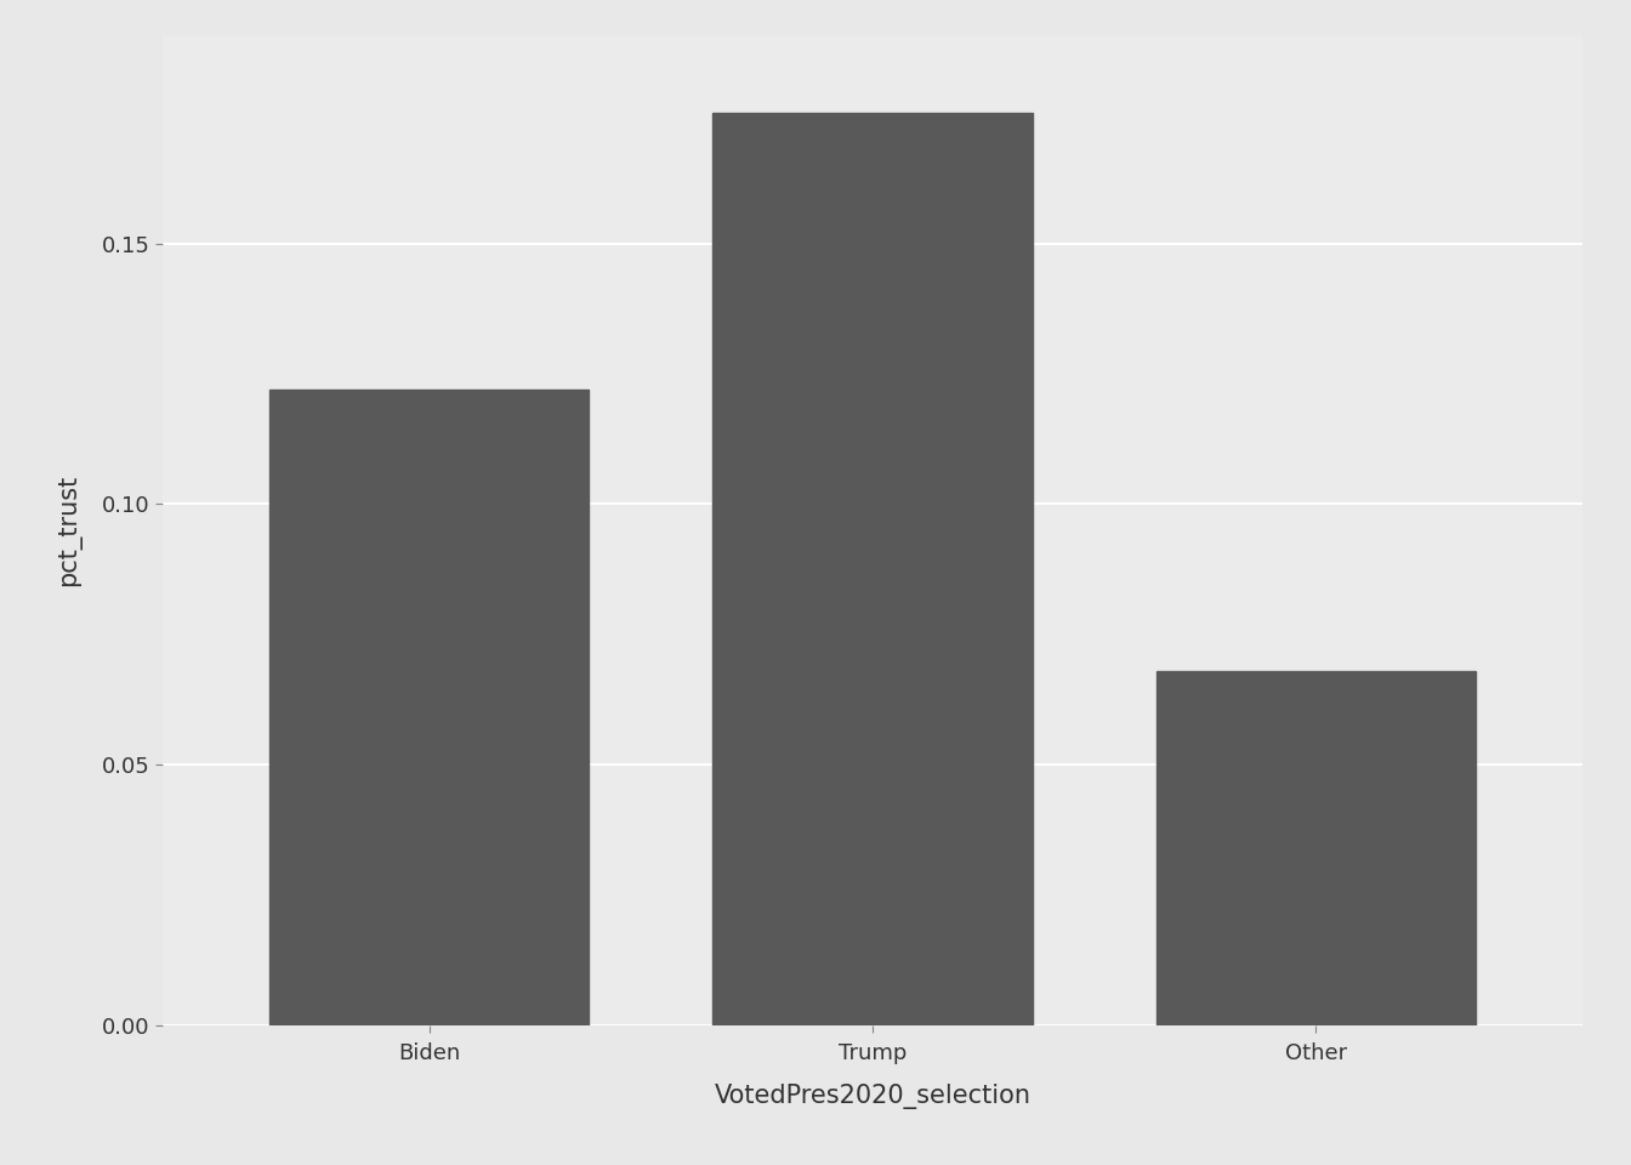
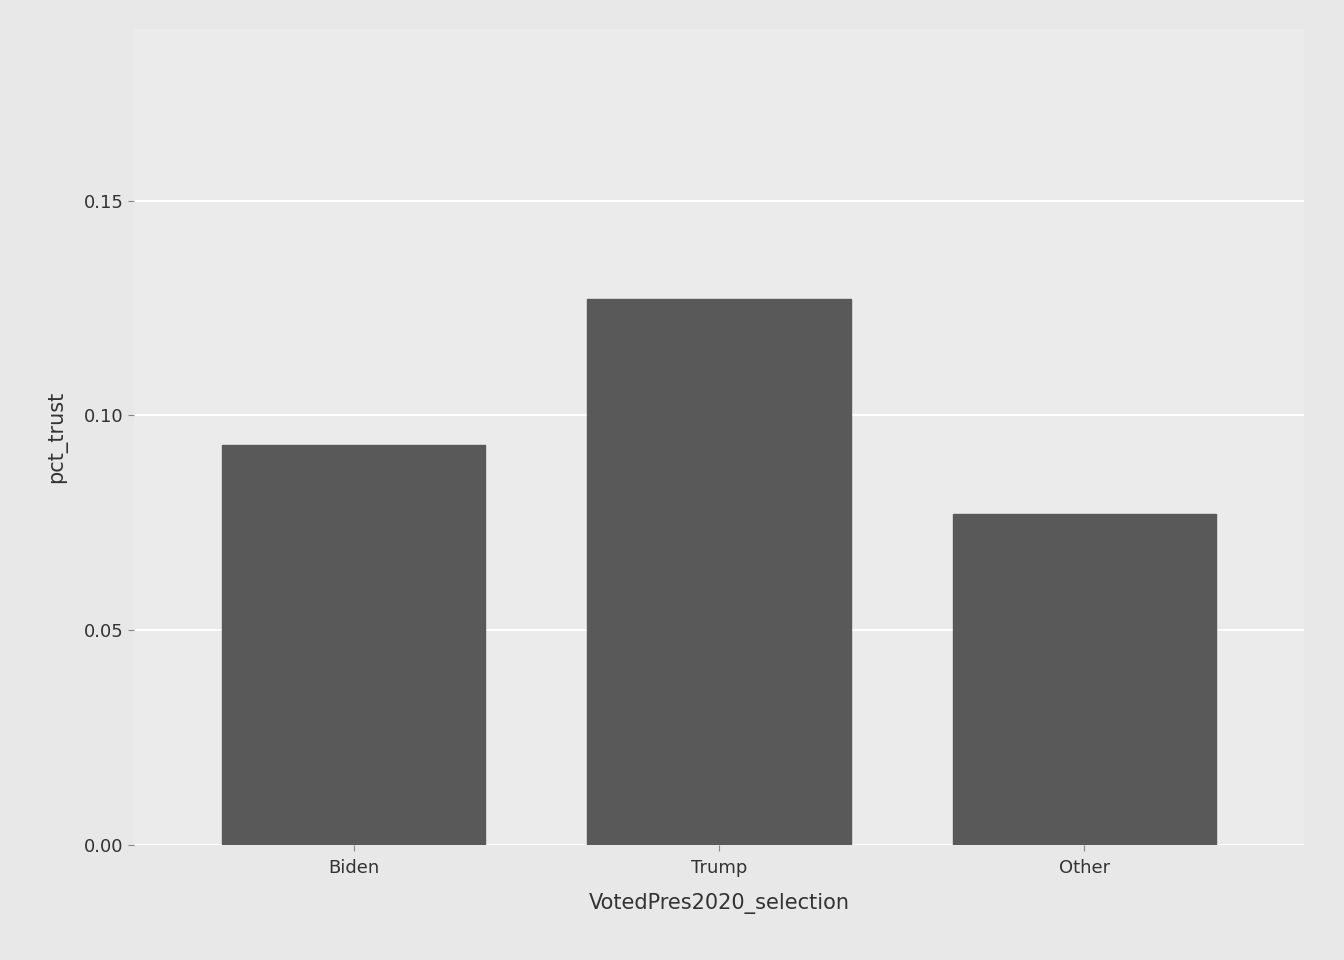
Biden: 0.122 -> 0.093
Trump: 0.175 -> 0.127
Other: 0.068 -> 0.077
